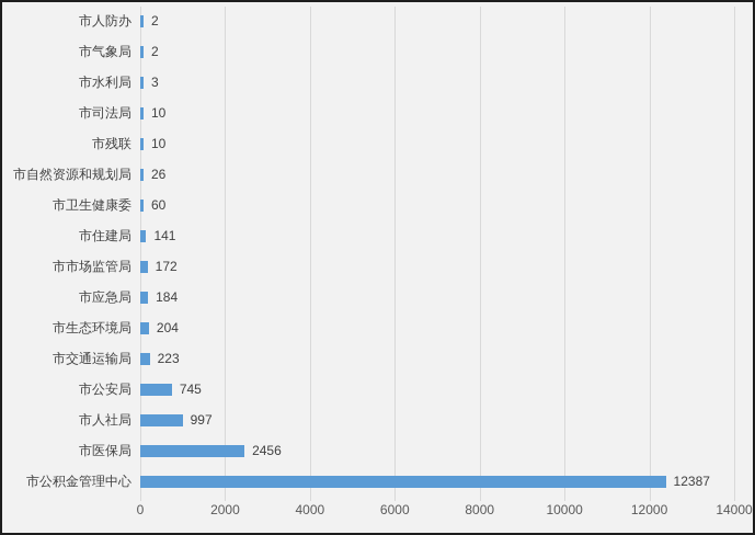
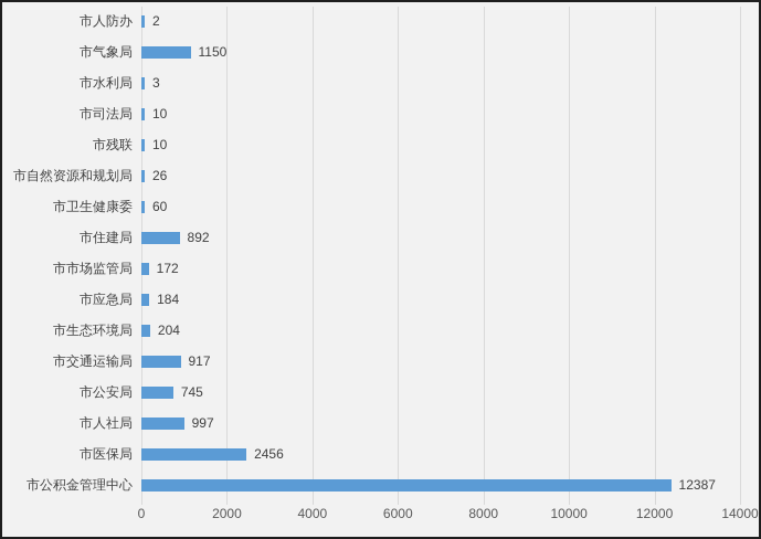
市气象局: 2 -> 1150
市住建局: 141 -> 892
市交通运输局: 223 -> 917
